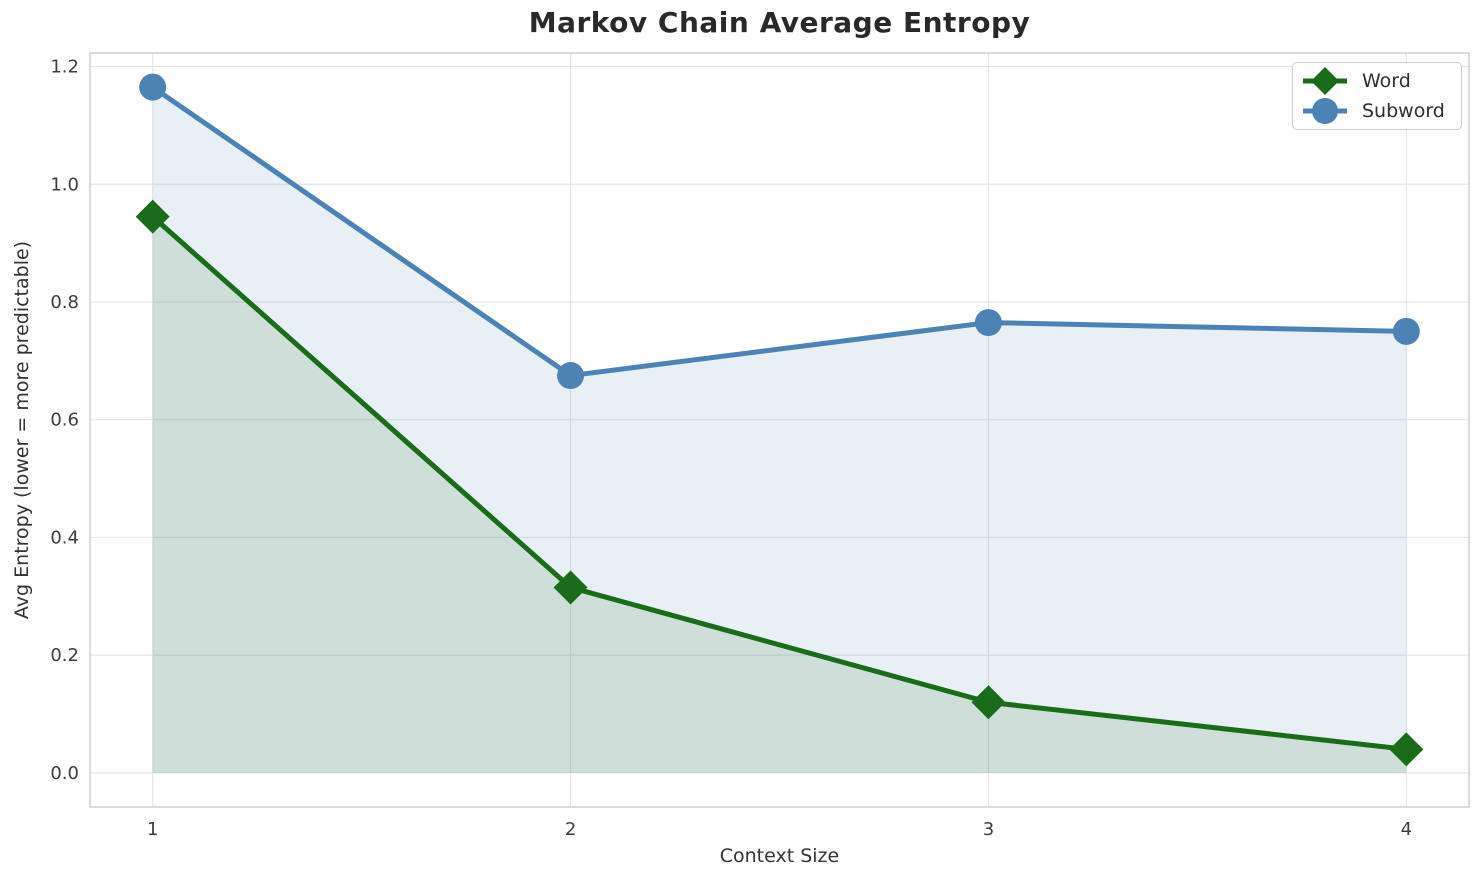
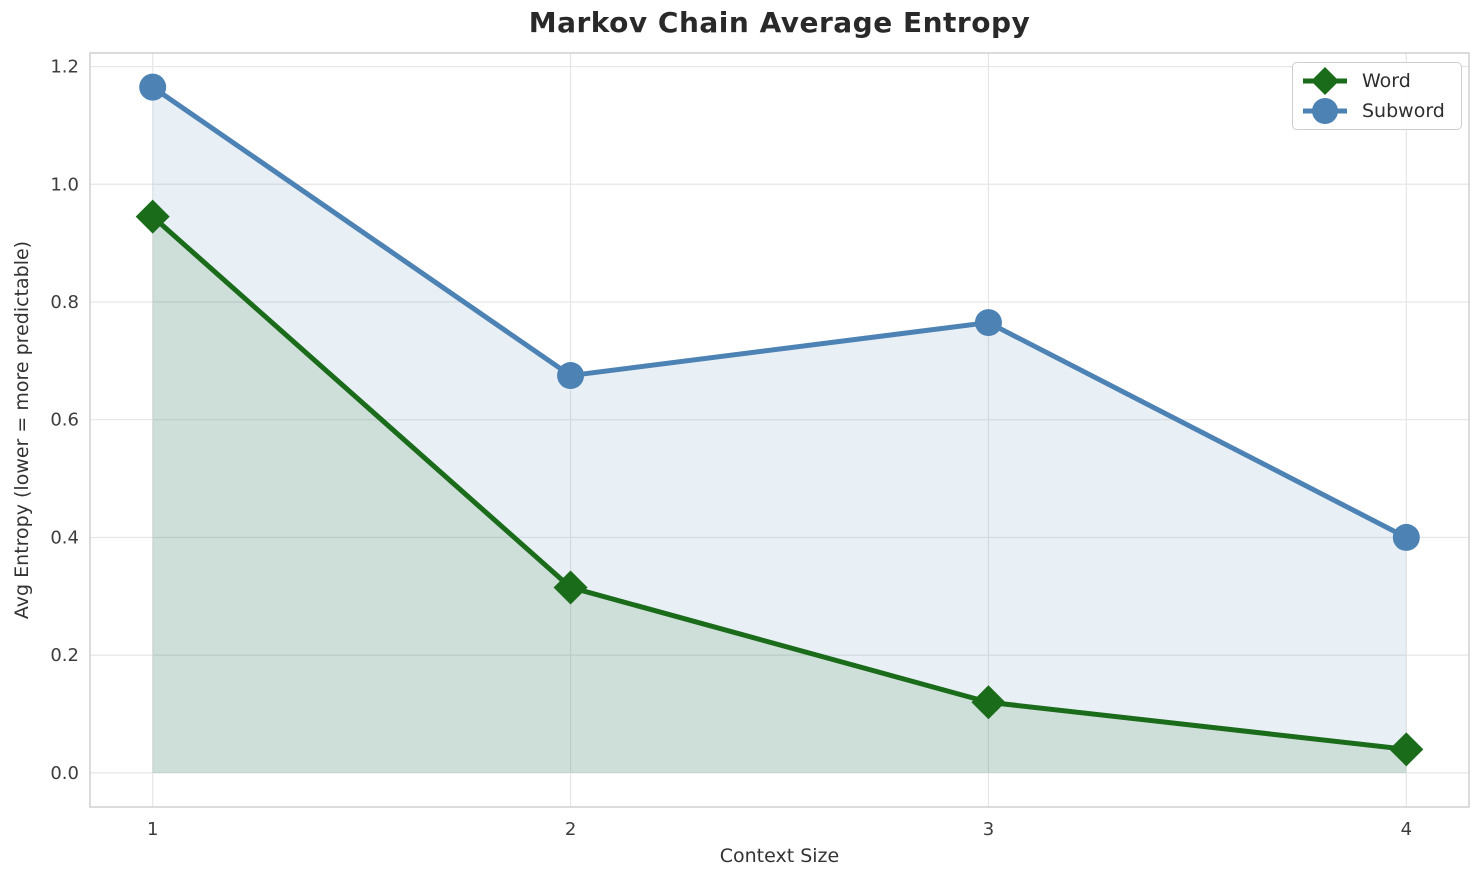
Subword/4: 0.75 -> 0.40
